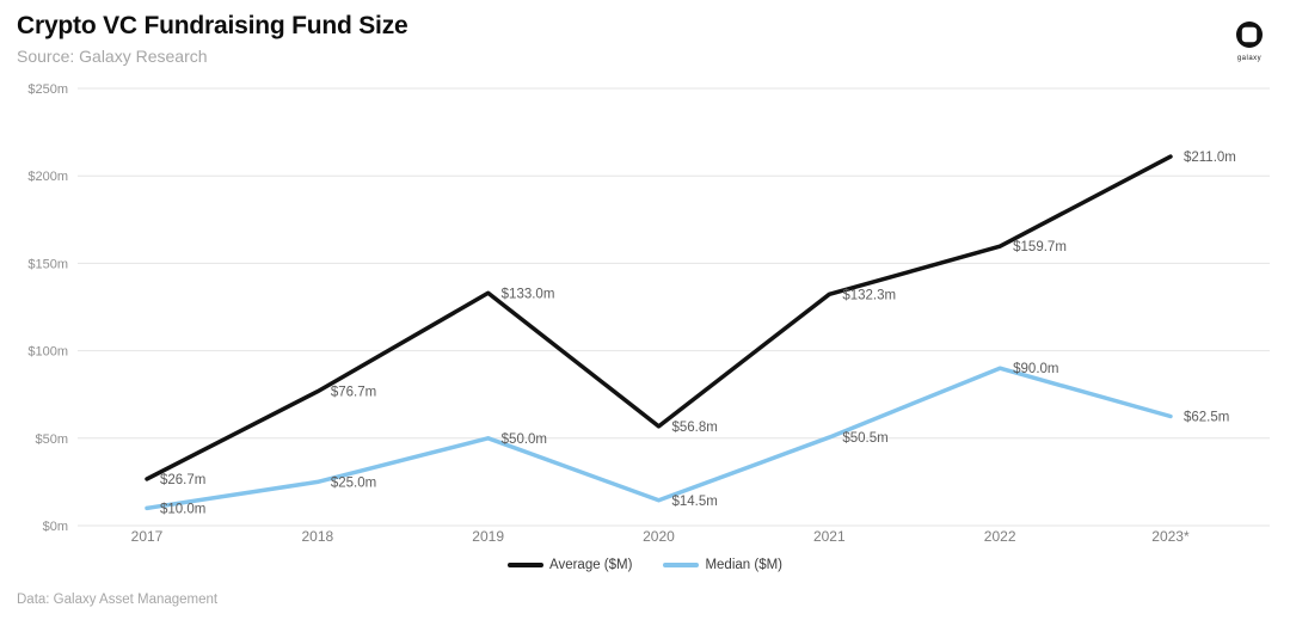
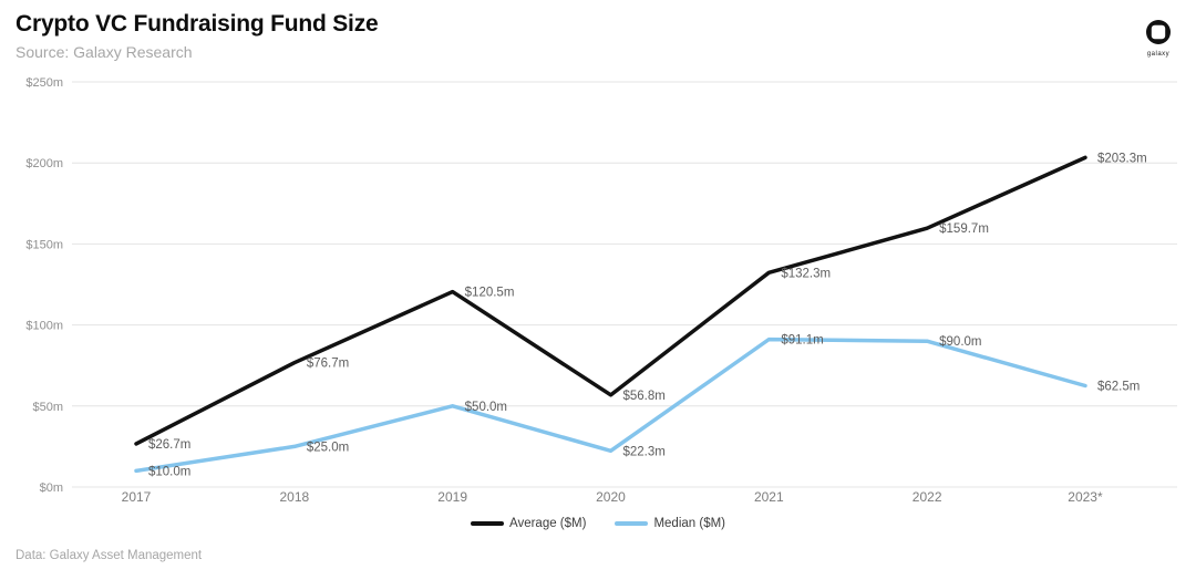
Average ($M)/2019: $133.0m -> $120.5m
Median ($M)/2020: $14.5m -> $22.3m
Median ($M)/2021: $50.5m -> $91.1m
Average ($M)/2023*: $211.0m -> $203.3m
